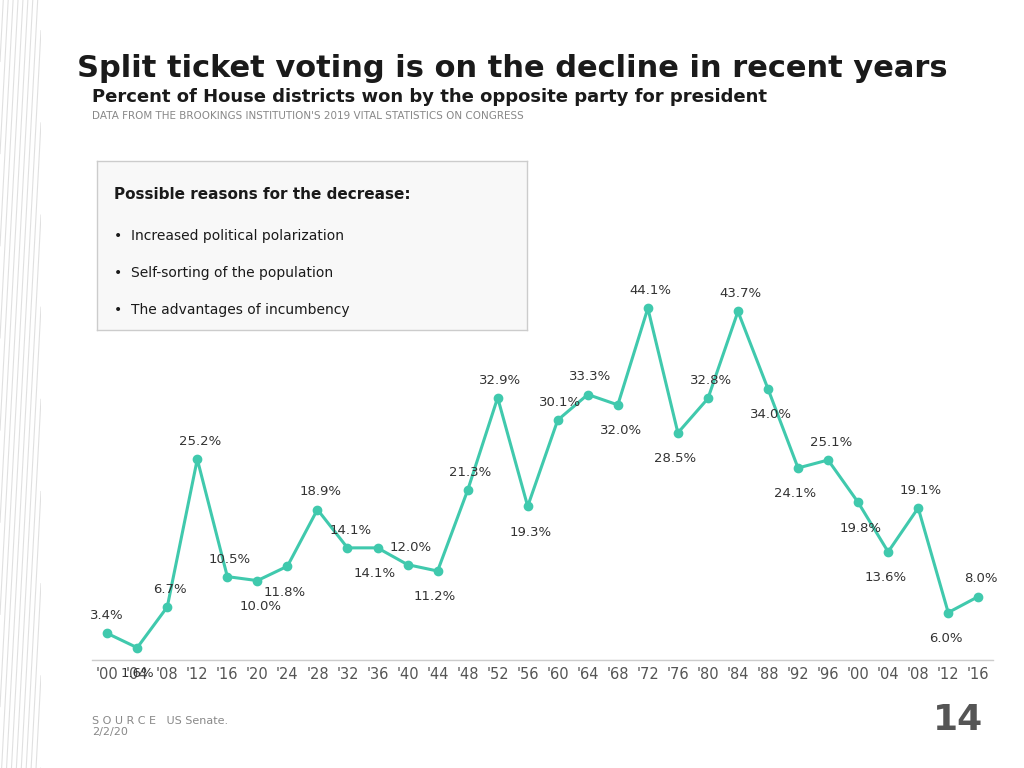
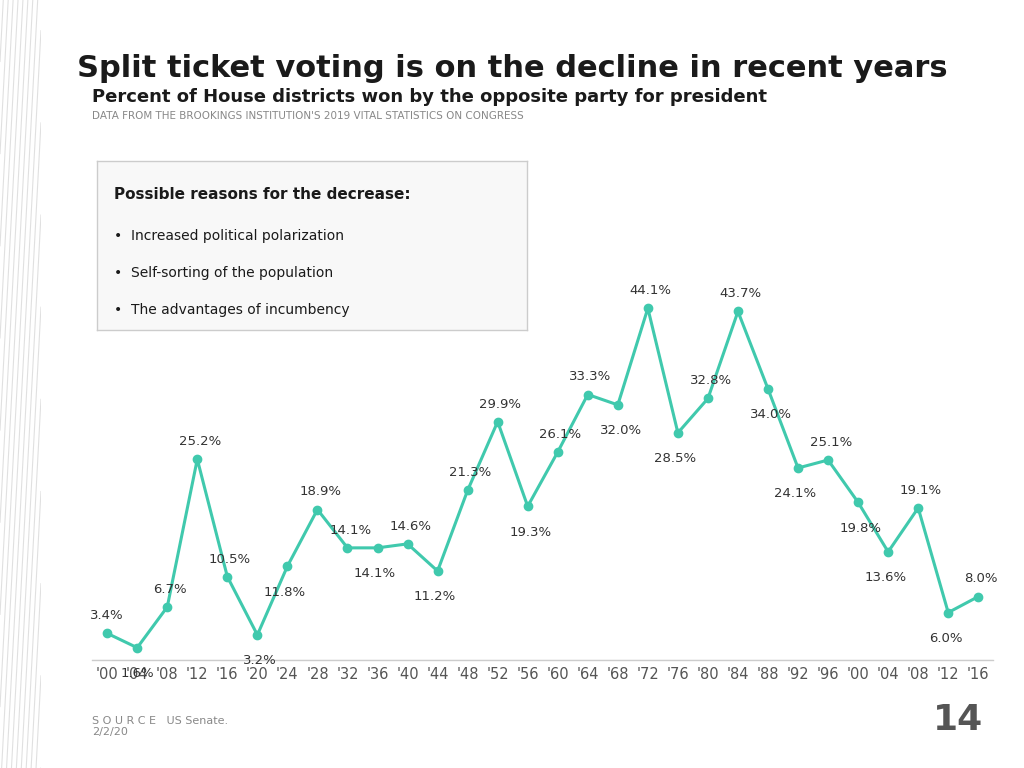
'20: 10.0% -> 3.2%
'40: 12.0% -> 14.6%
'52: 32.9% -> 29.9%
'60: 30.1% -> 26.1%
